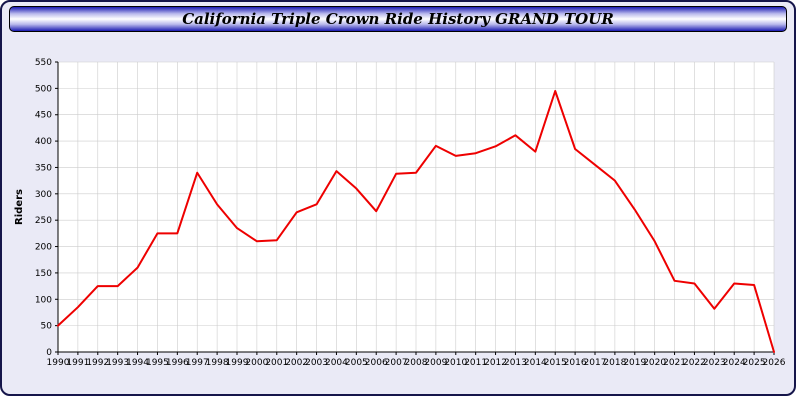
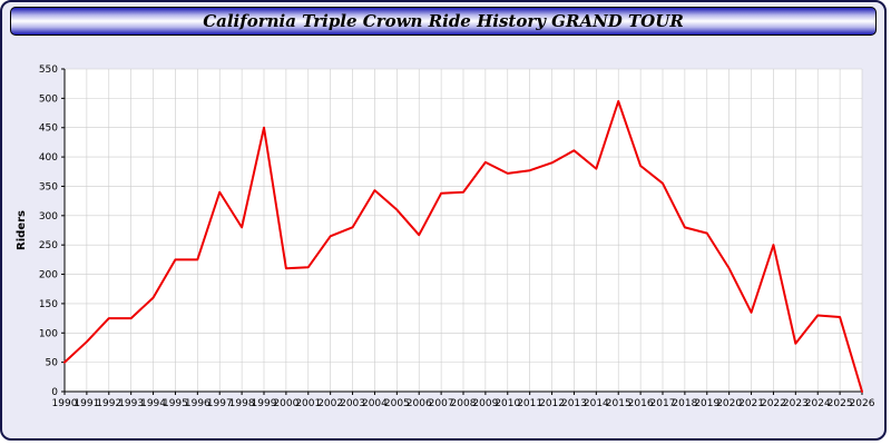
1999: 240 -> 450
2018: 320 -> 280
2022: 130 -> 250
